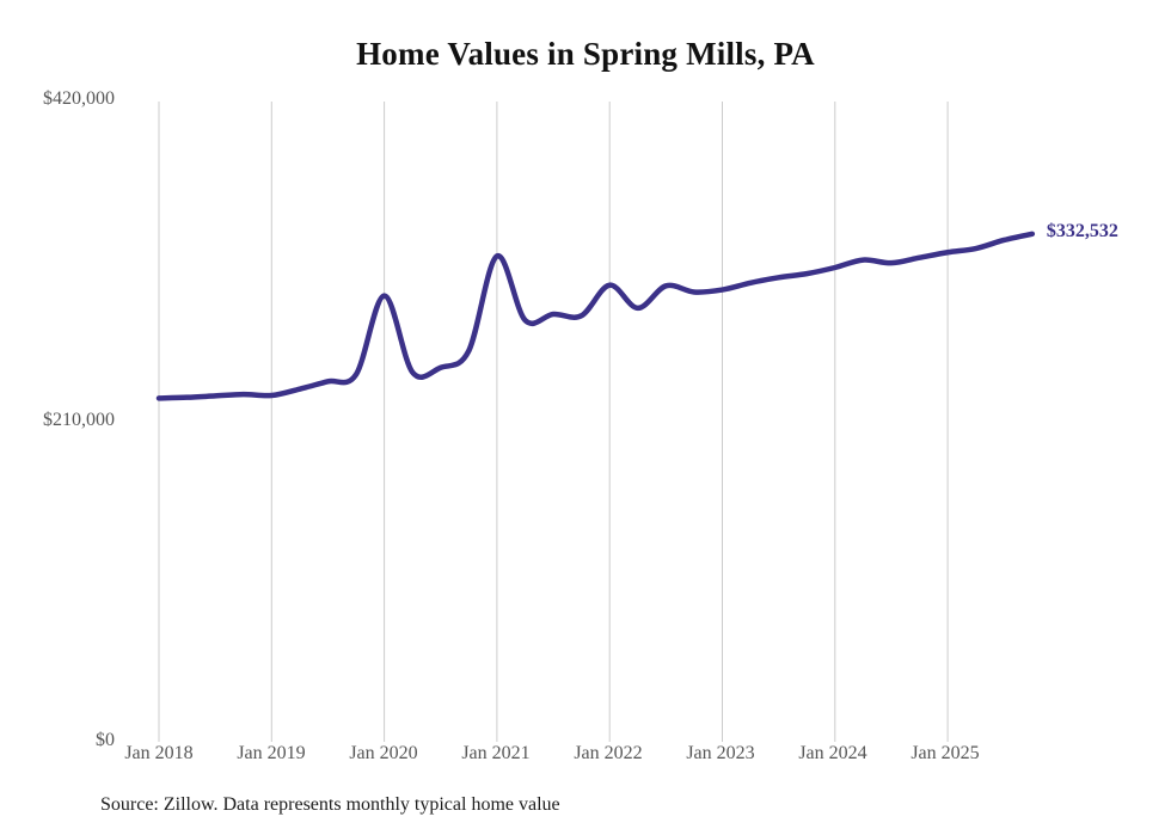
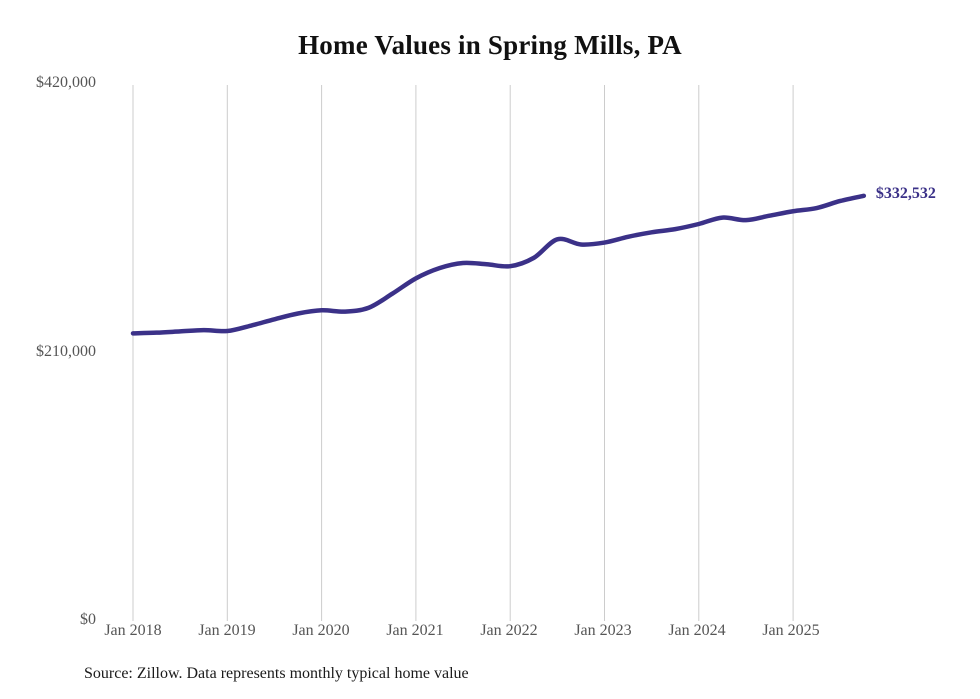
Jan 2020: $292000 -> $243000
Jan 2021: $318000 -> $268000
Jan 2022: $299000 -> $278000
